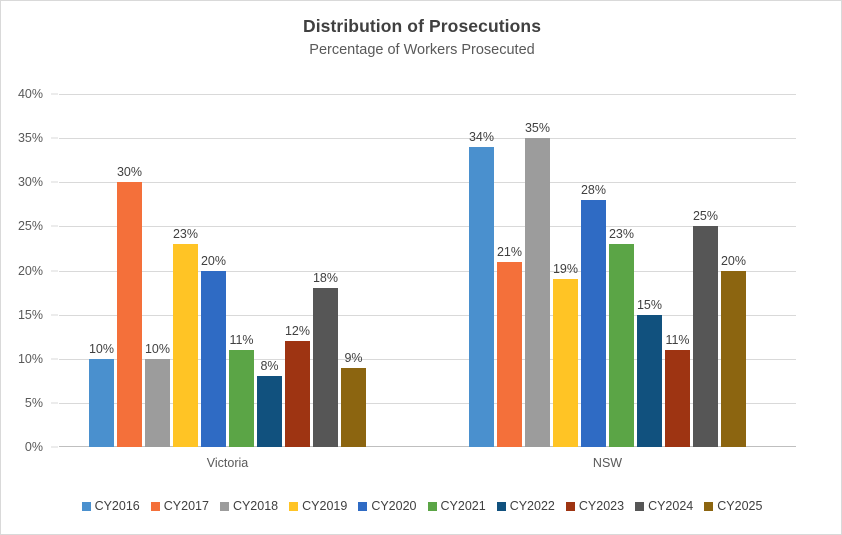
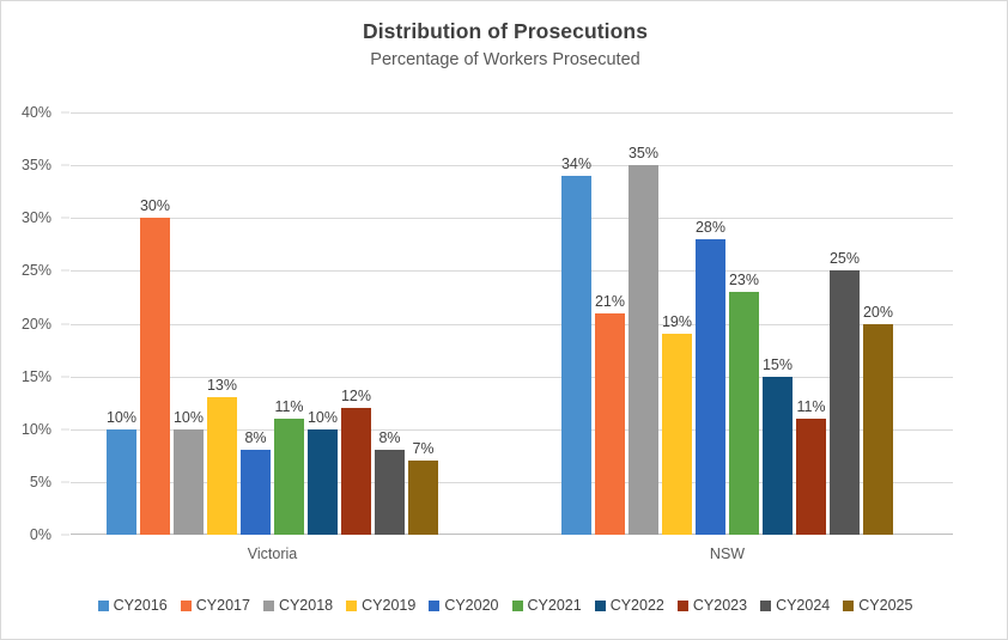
CY2019/Victoria: 23% -> 13%
CY2020/Victoria: 20% -> 8%
CY2022/Victoria: 8% -> 10%
CY2024/Victoria: 18% -> 8%
CY2025/Victoria: 9% -> 7%
